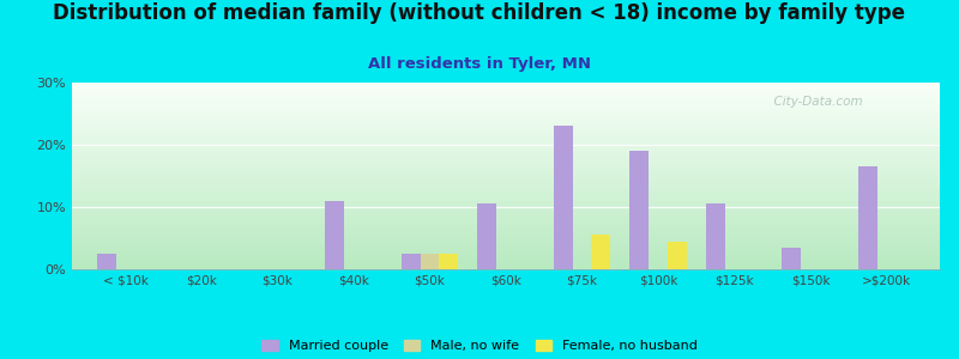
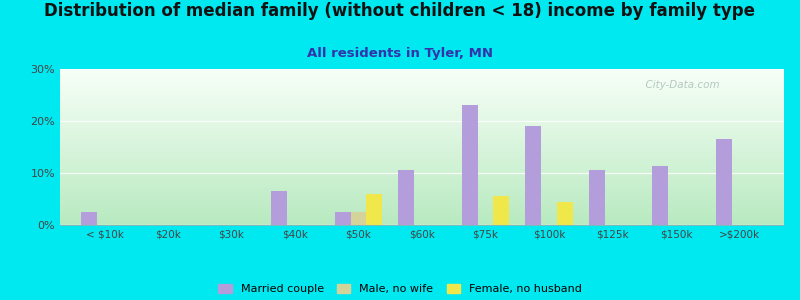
Married couple/$40k: 11.0% -> 6.6%
Female, no husband/$50k: 2.5% -> 6.0%
Married couple/$150k: 3.5% -> 11.4%
